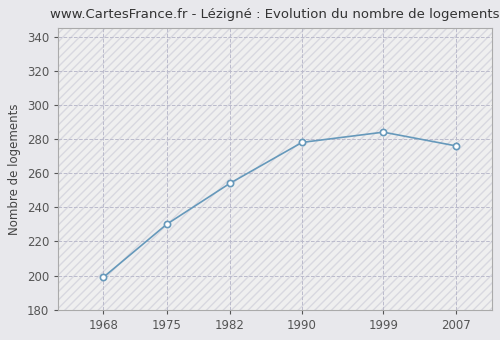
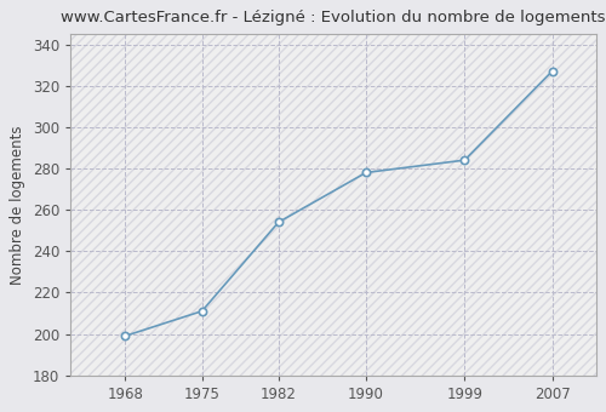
1975: 230 -> 211
2007: 276 -> 327
